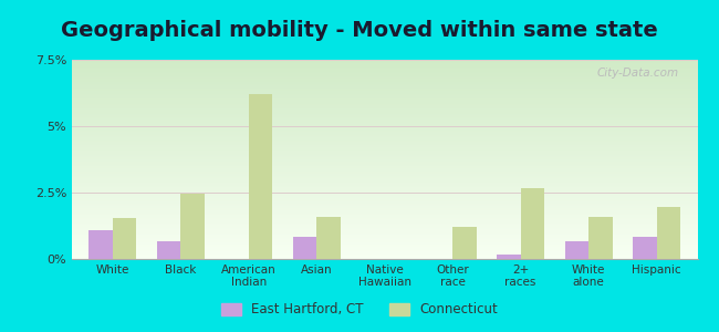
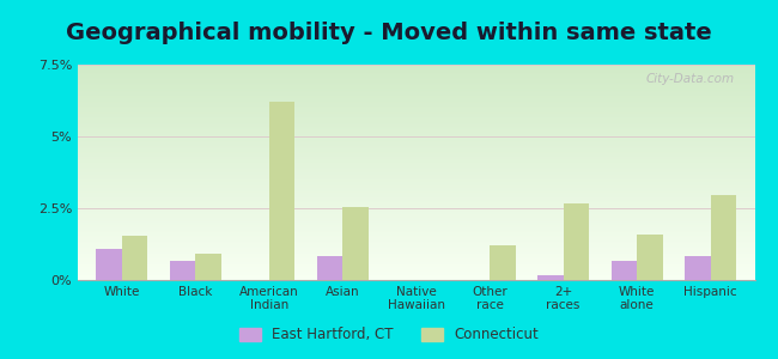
Connecticut/Black: 2.45% -> 0.90%
Connecticut/Asian: 1.60% -> 2.55%
Connecticut/Hispanic: 1.95% -> 2.95%
